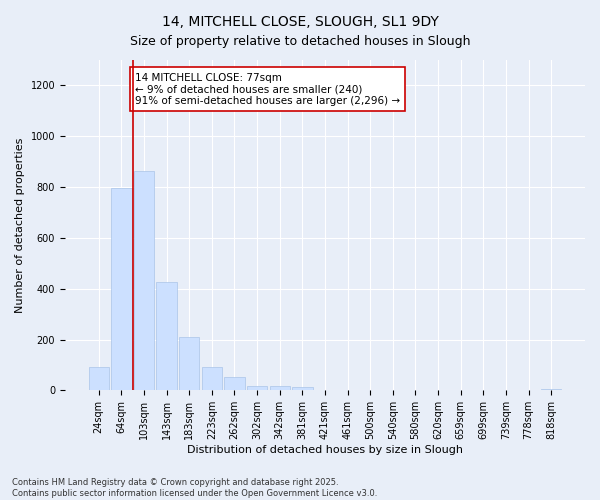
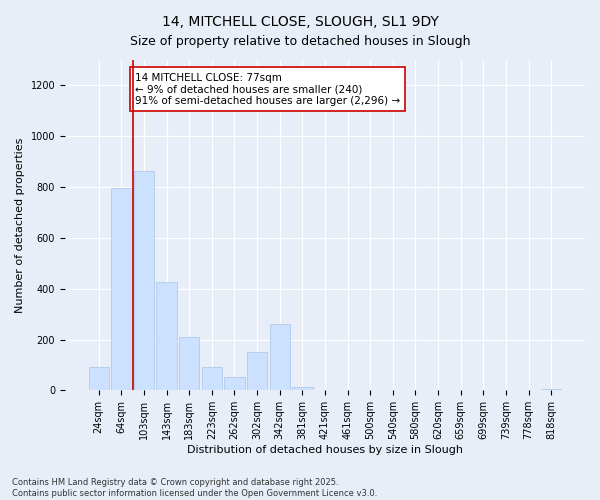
302sqm: 18 -> 150
342sqm: 18 -> 260
